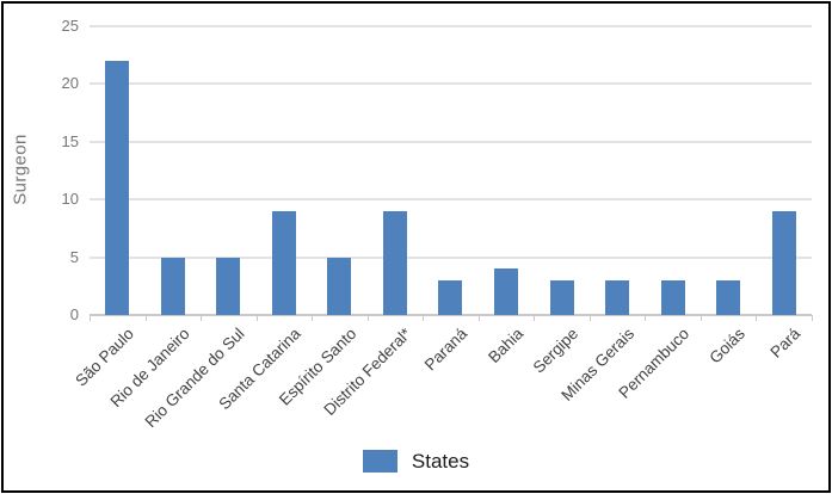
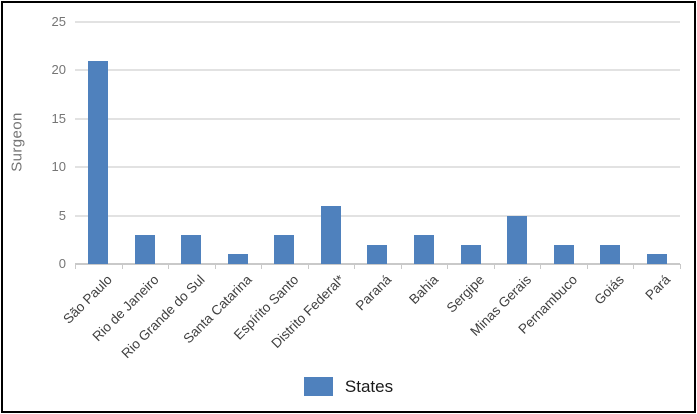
São Paulo: 22 -> 21
Rio de Janeiro: 5 -> 3
Rio Grande do Sul: 5 -> 3
Santa Catarina: 9 -> 1
Espírito Santo: 5 -> 3
Distrito Federal*: 9 -> 6
Paraná: 3 -> 2
Bahia: 4 -> 3
Sergipe: 3 -> 2
Minas Gerais: 3 -> 5
Pernambuco: 3 -> 2
Goiás: 3 -> 2
Pará: 9 -> 1
